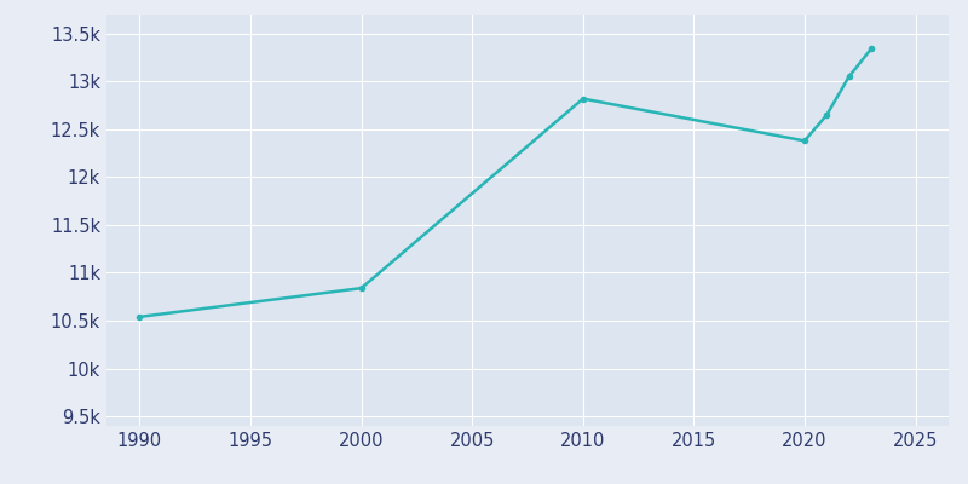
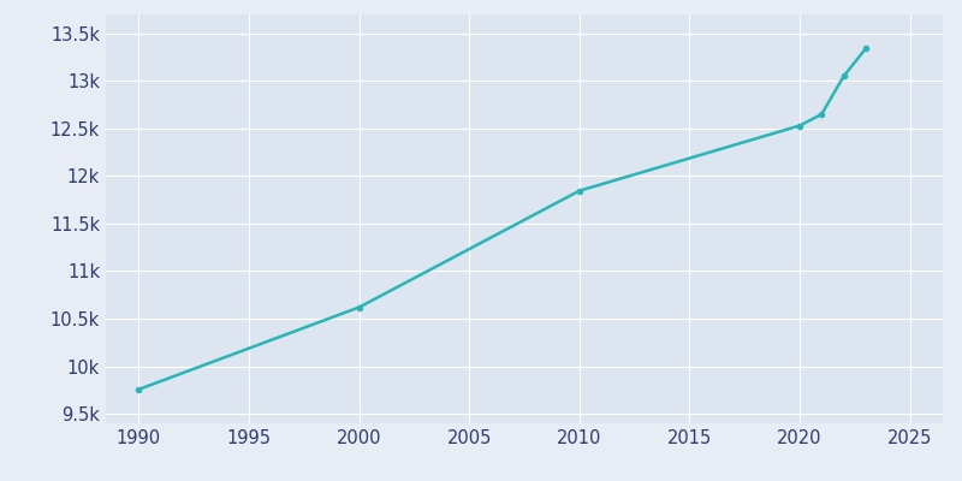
1990: 10.54k -> 9.76k
2000: 10.84k -> 10.62k
2010: 12.82k -> 11.84k
2020: 12.38k -> 12.53k
